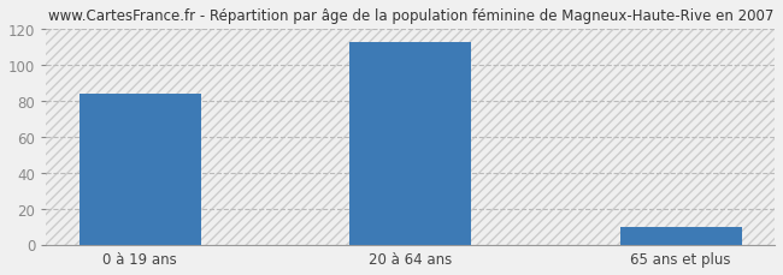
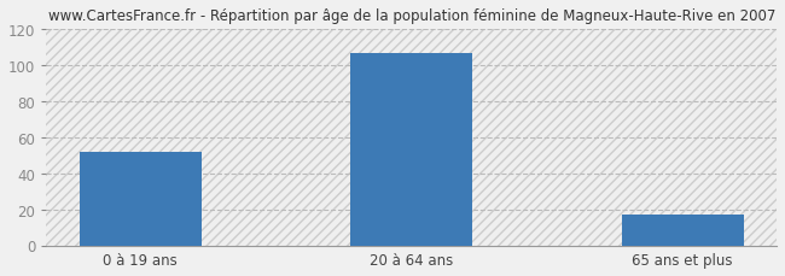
0 à 19 ans: 84 -> 52
20 à 64 ans: 113 -> 107
65 ans et plus: 10 -> 17
